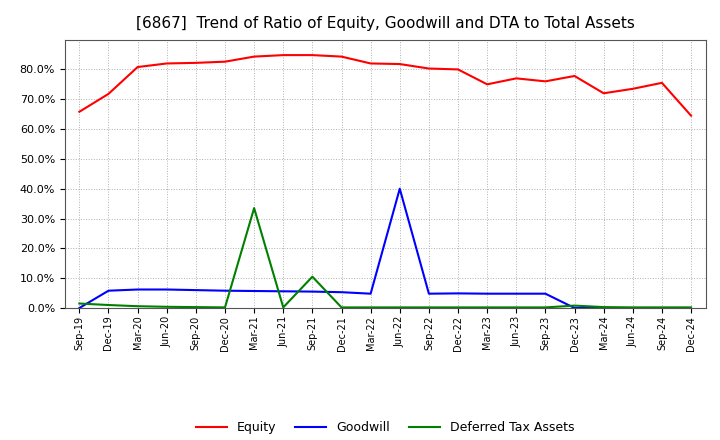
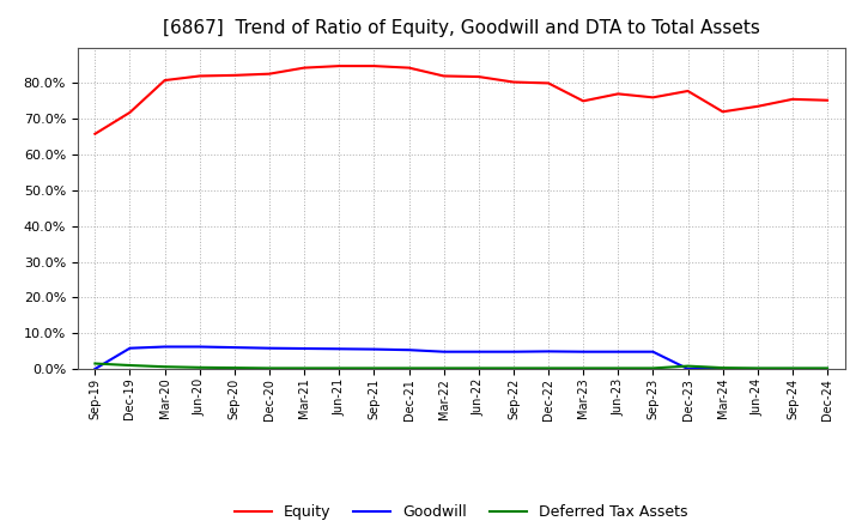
Deferred Tax Assets/Mar-21: 33.5% -> 0.2%
Deferred Tax Assets/Sep-21: 10.5% -> 0.2%
Goodwill/Jun-22: 40.0% -> 4.8%
Equity/Dec-24: 64.5% -> 75.2%
